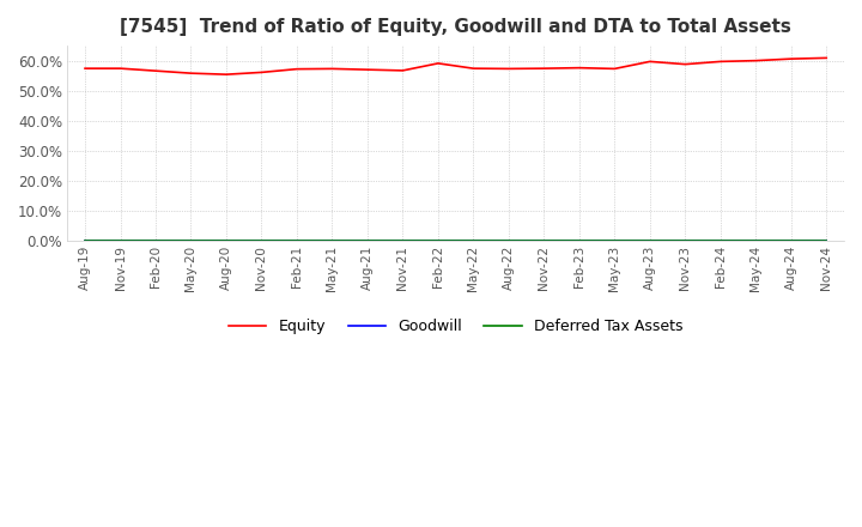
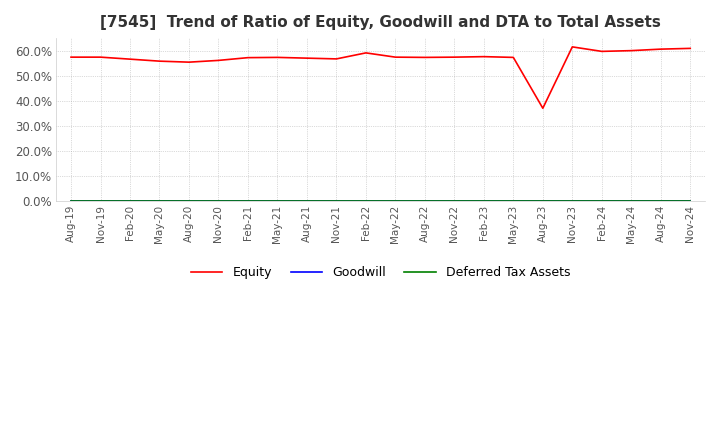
Equity/Aug-23: 59.7% -> 37.0%
Equity/Nov-23: 58.8% -> 61.5%
